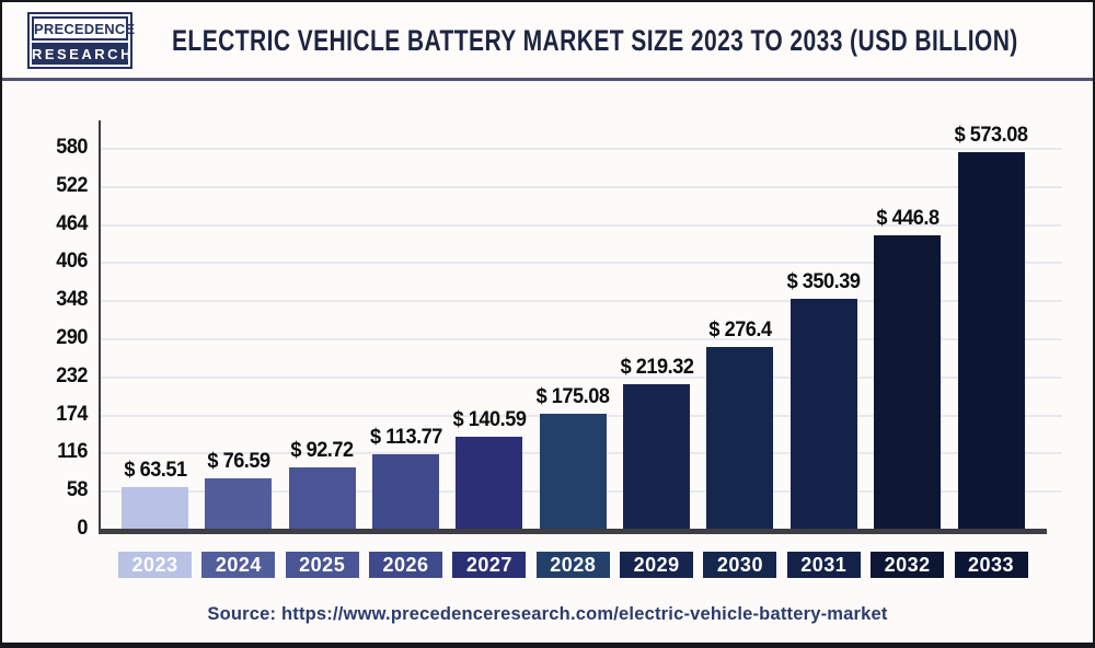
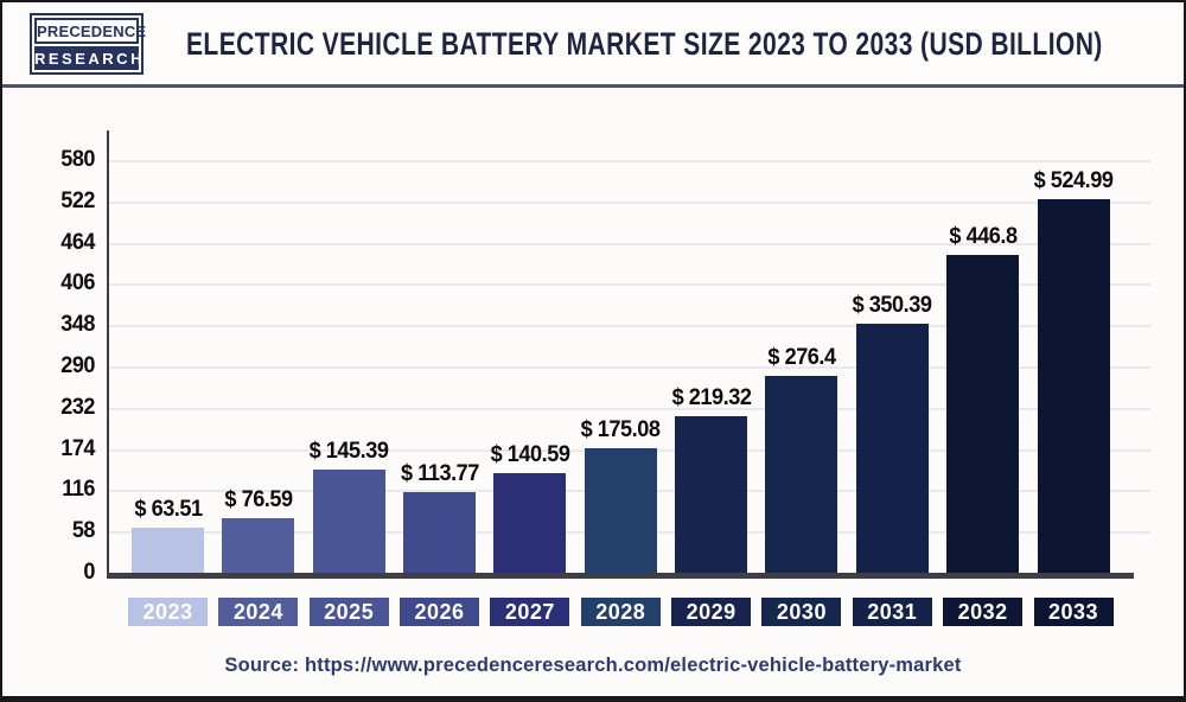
2025: 92.72 -> 145.39
2033: 573.08 -> 524.99
